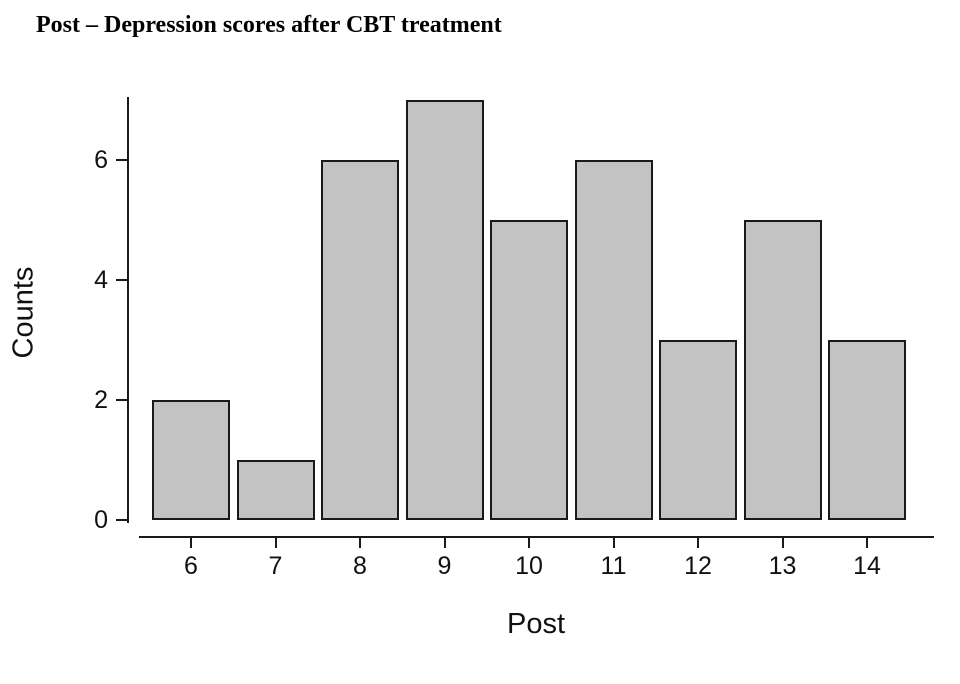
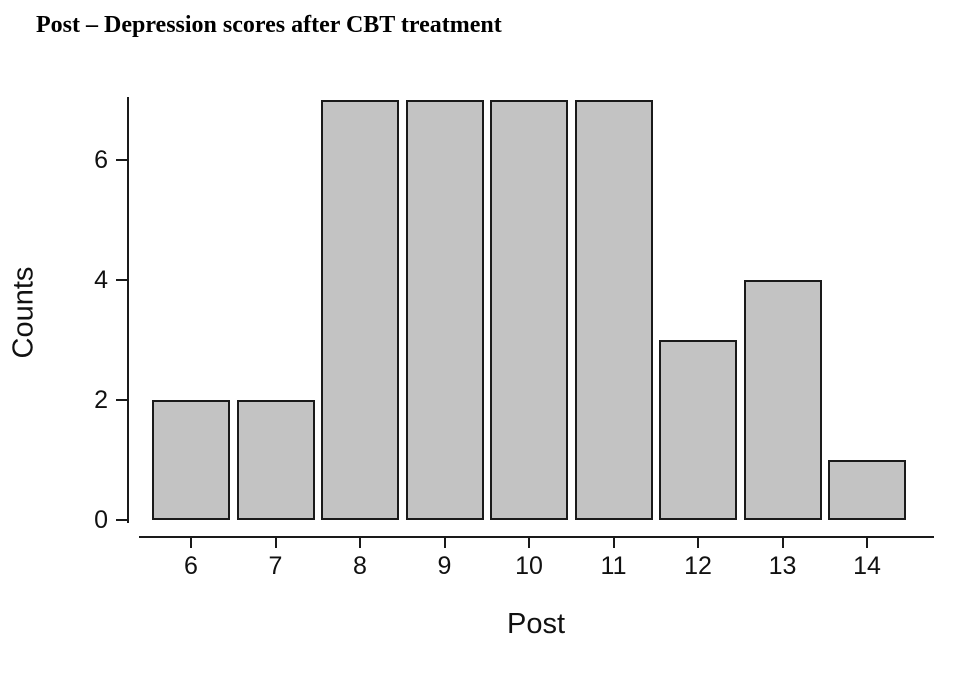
7: 1 -> 2
8: 6 -> 7
10: 5 -> 7
11: 6 -> 7
13: 5 -> 4
14: 3 -> 1
